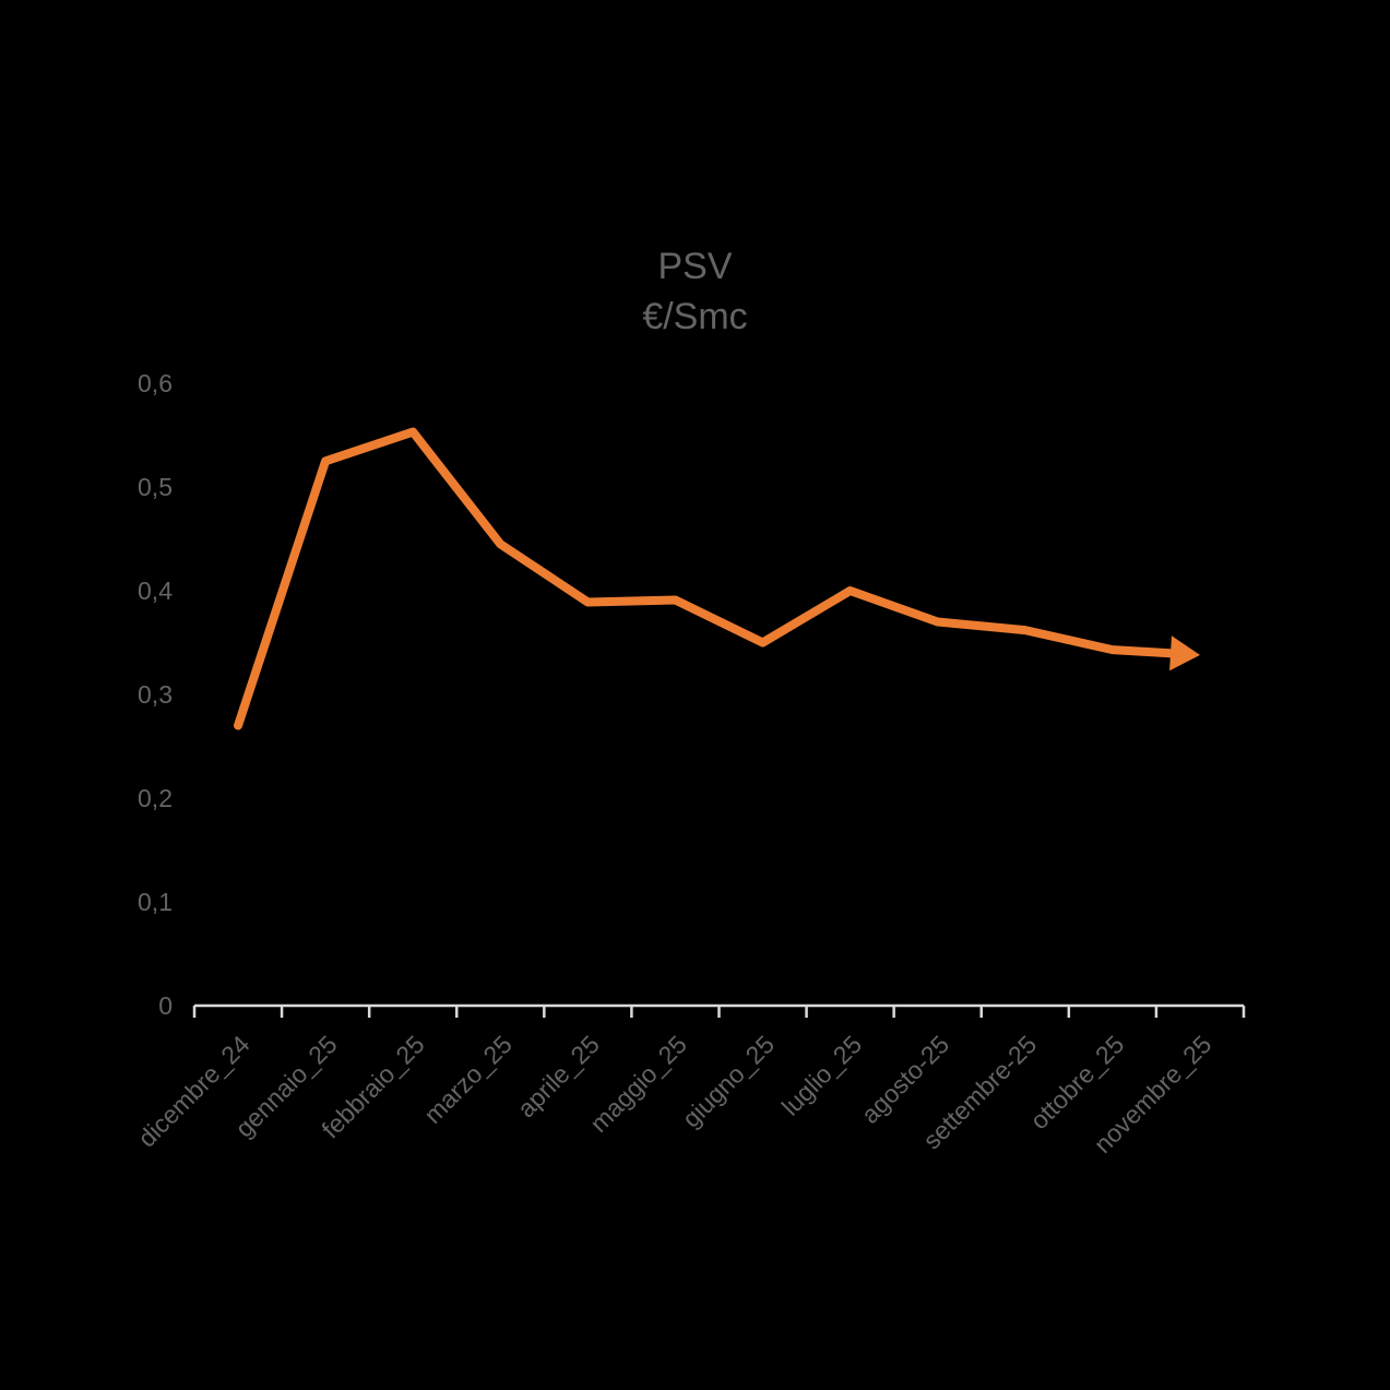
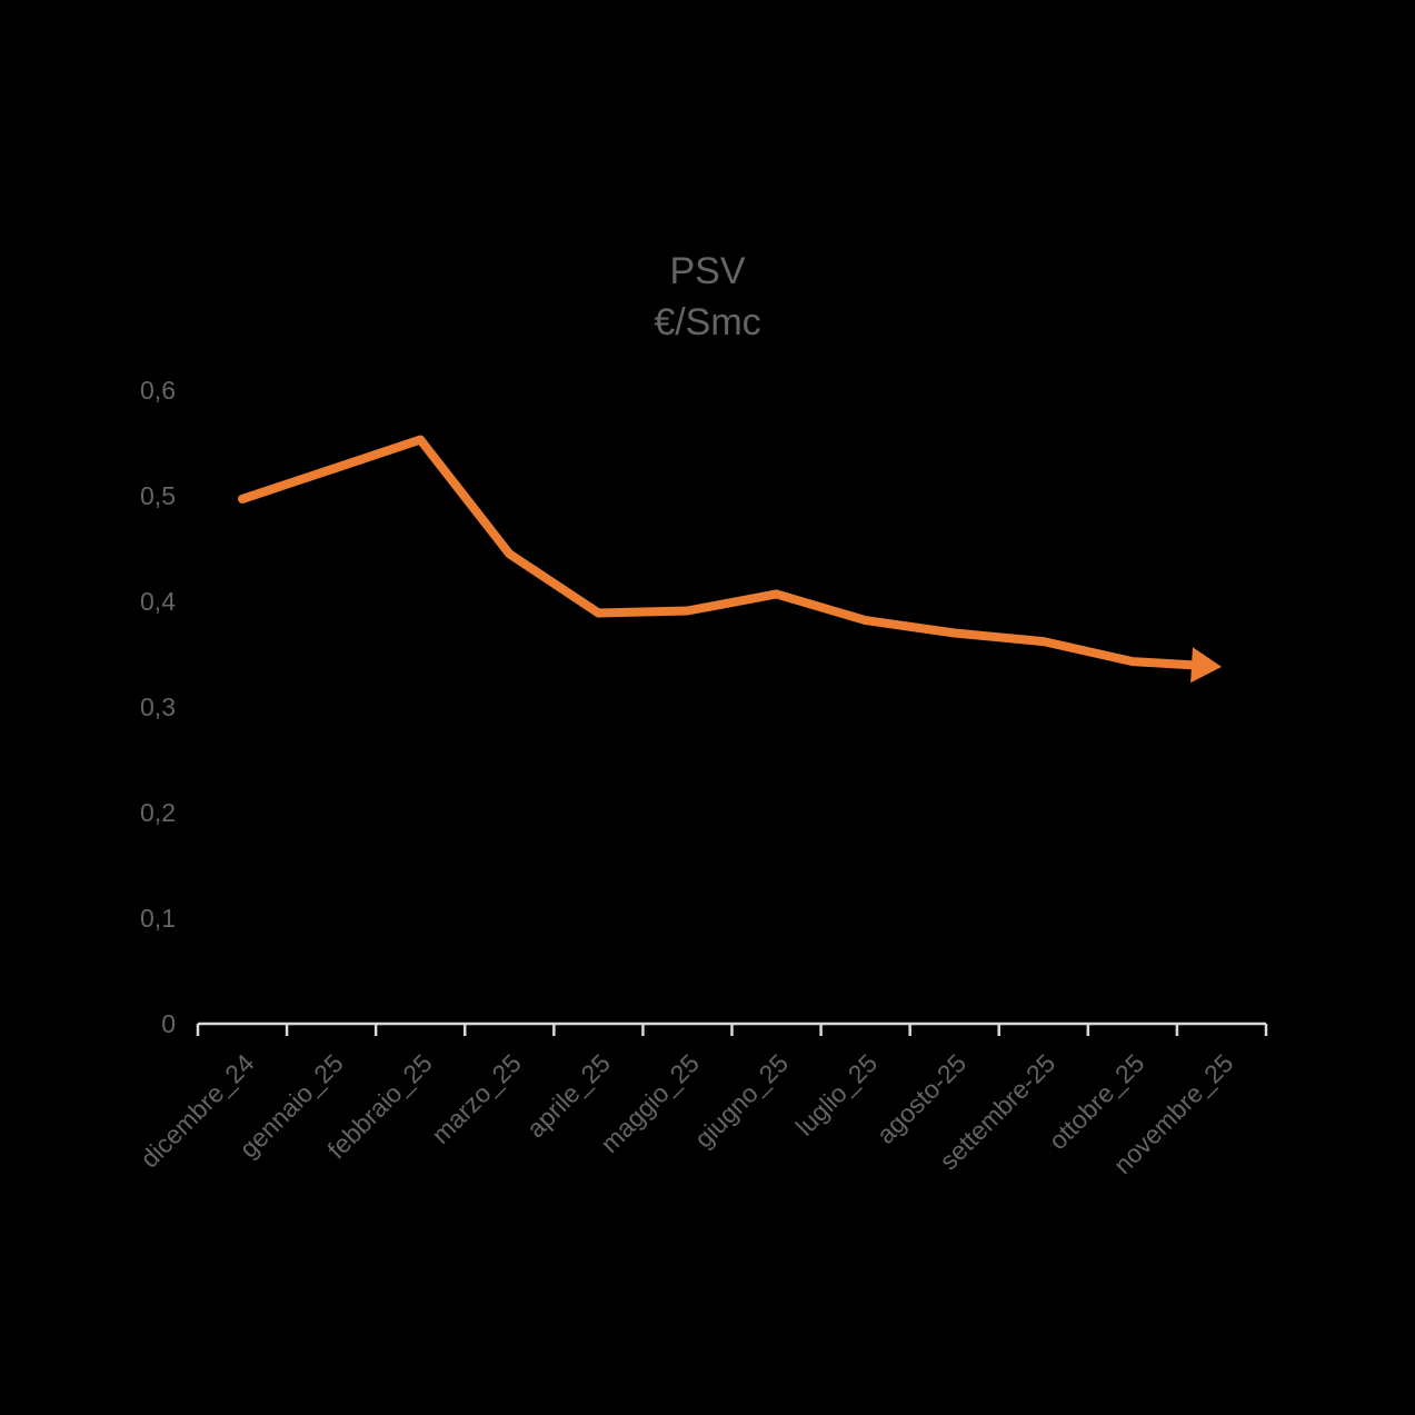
dicembre_24: 0,27 -> 0,50
giugno_25: 0,35 -> 0,41
luglio_25: 0,40 -> 0,38
